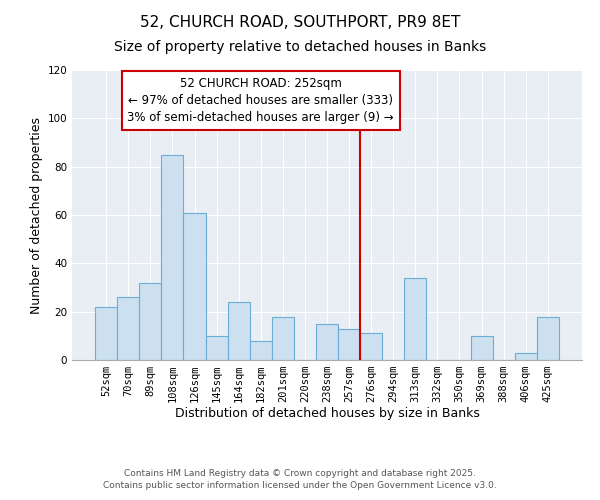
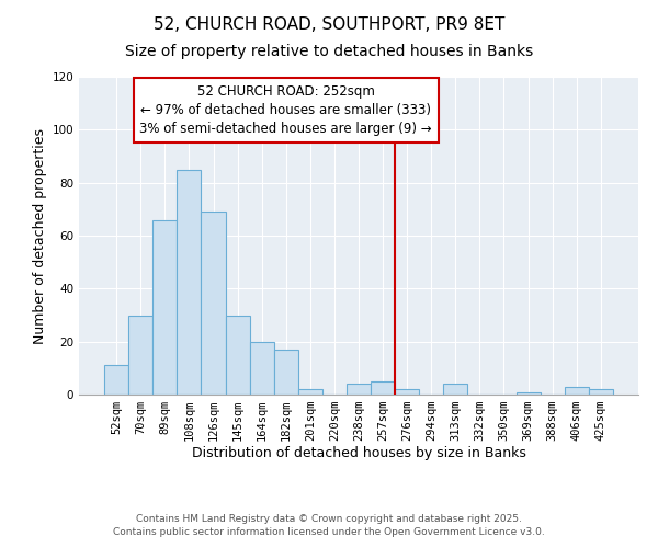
52sqm: 22 -> 11
70sqm: 26 -> 30
89sqm: 32 -> 66
126sqm: 61 -> 69
145sqm: 10 -> 30
164sqm: 24 -> 20
182sqm: 8 -> 17
201sqm: 18 -> 2
238sqm: 15 -> 4
257sqm: 13 -> 5
276sqm: 11 -> 2
313sqm: 34 -> 4
369sqm: 10 -> 1
425sqm: 18 -> 2
